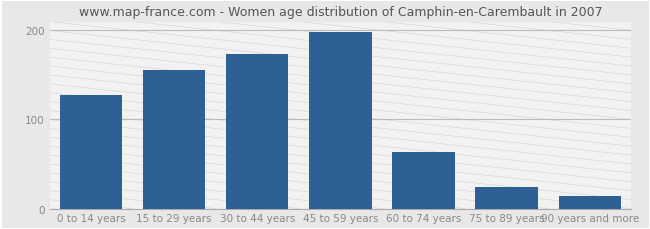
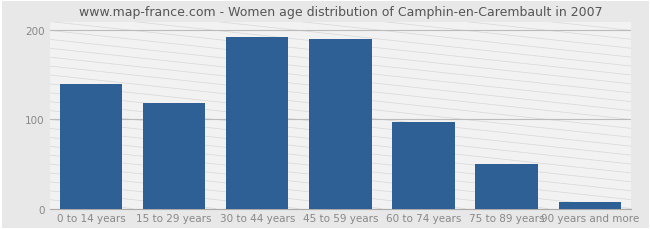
0 to 14 years: 128 -> 140
15 to 29 years: 156 -> 118
30 to 44 years: 174 -> 193
45 to 59 years: 198 -> 190
60 to 74 years: 64 -> 97
75 to 89 years: 24 -> 50
90 years and more: 14 -> 7
